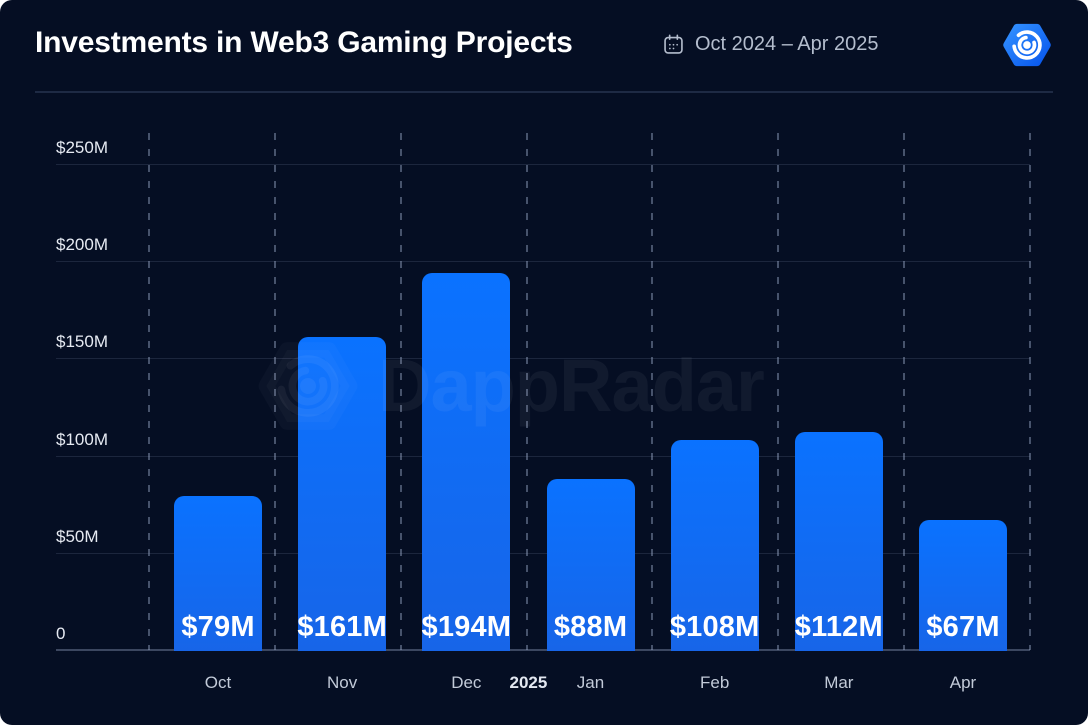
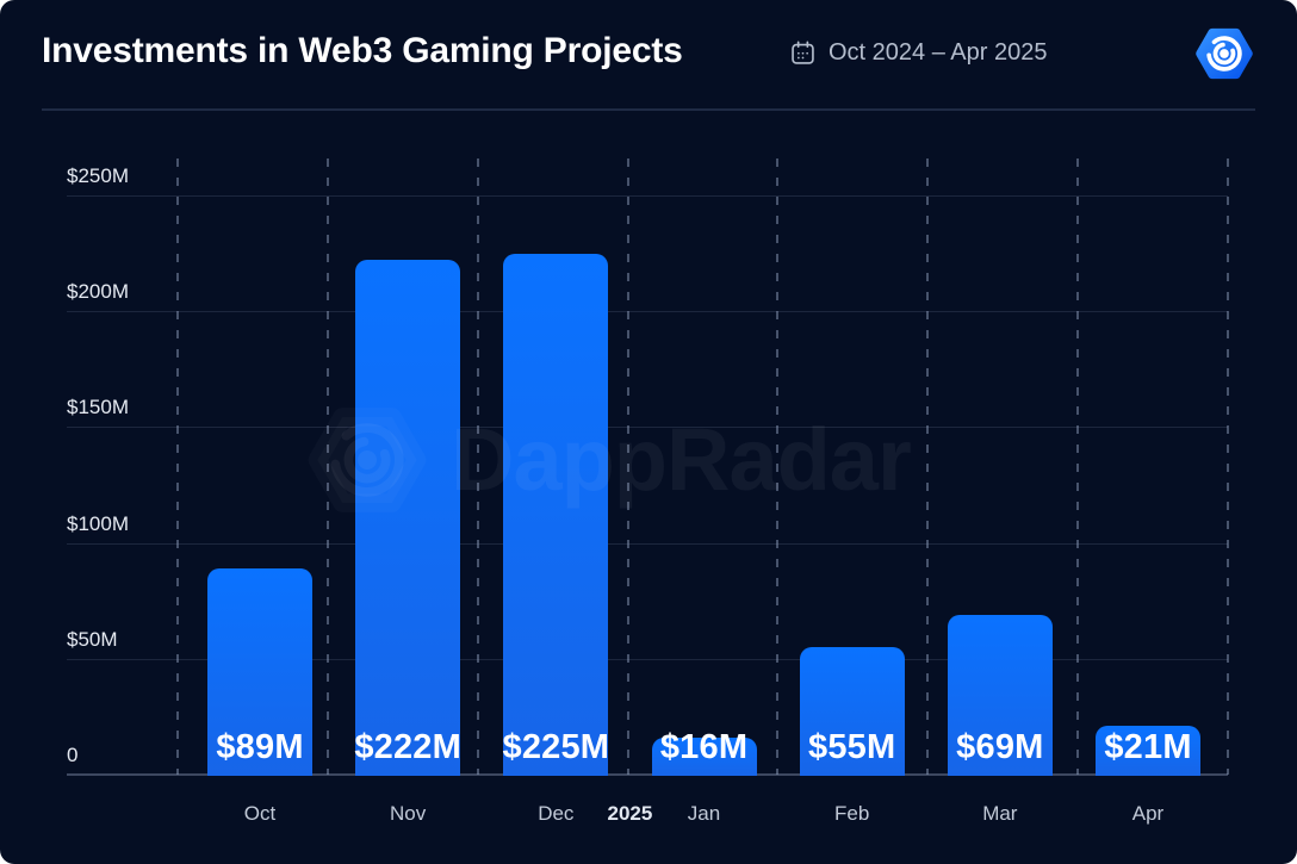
Oct: $79M -> $89M
Nov: $161M -> $222M
Dec: $194M -> $225M
Jan: $88M -> $16M
Feb: $108M -> $55M
Mar: $112M -> $69M
Apr: $67M -> $21M
